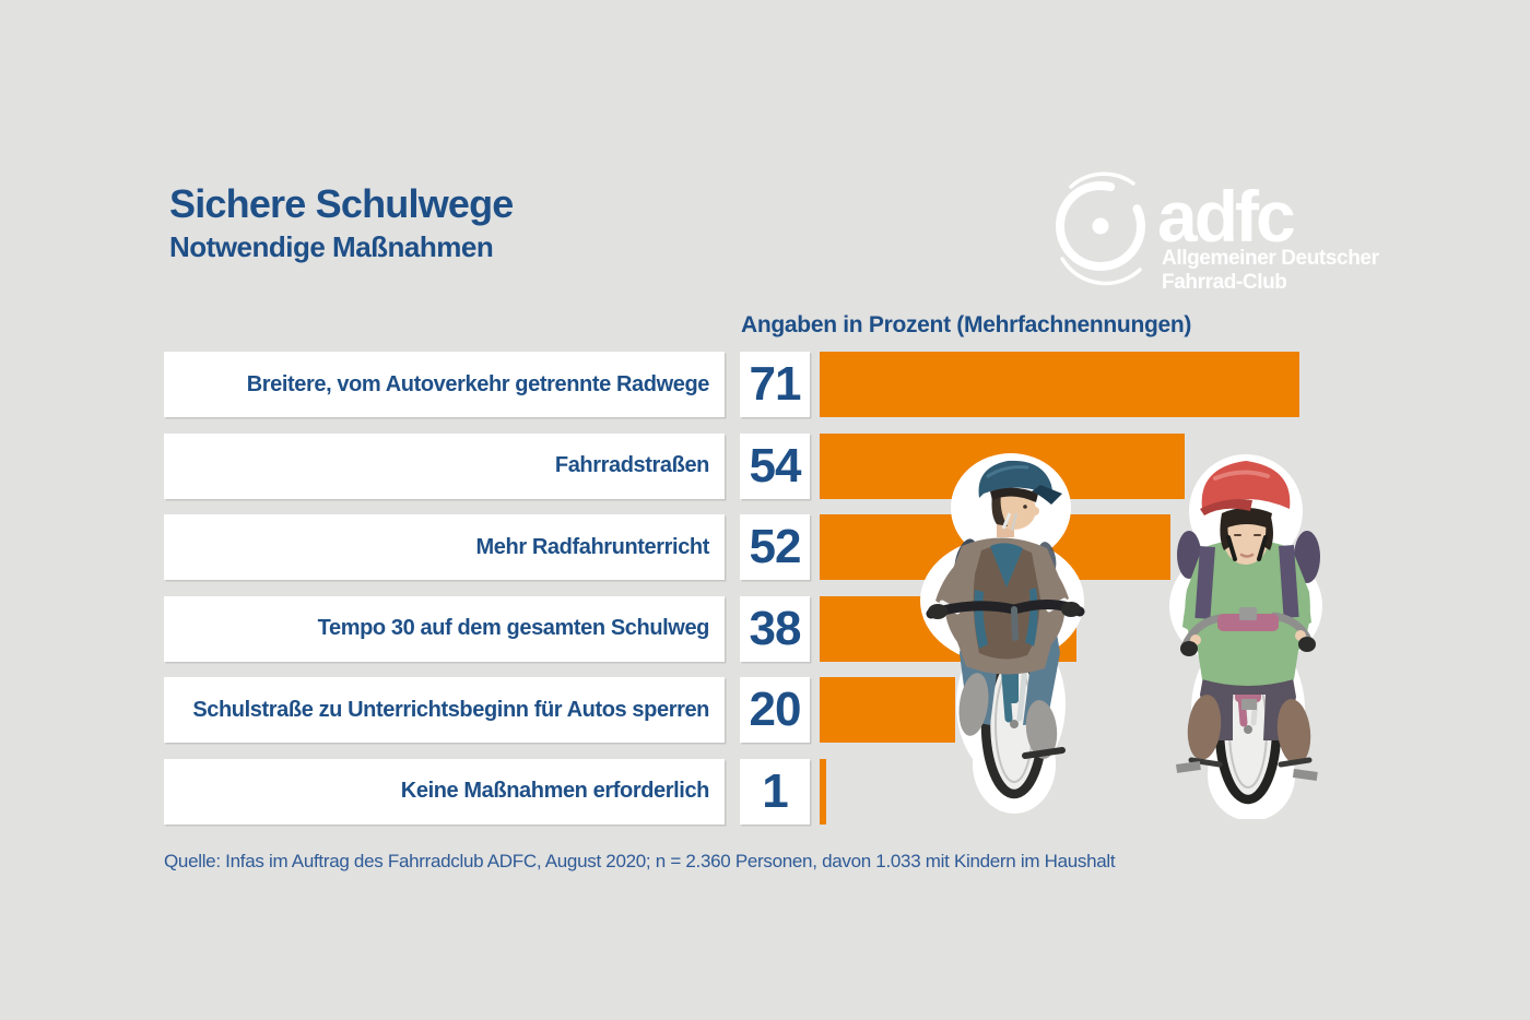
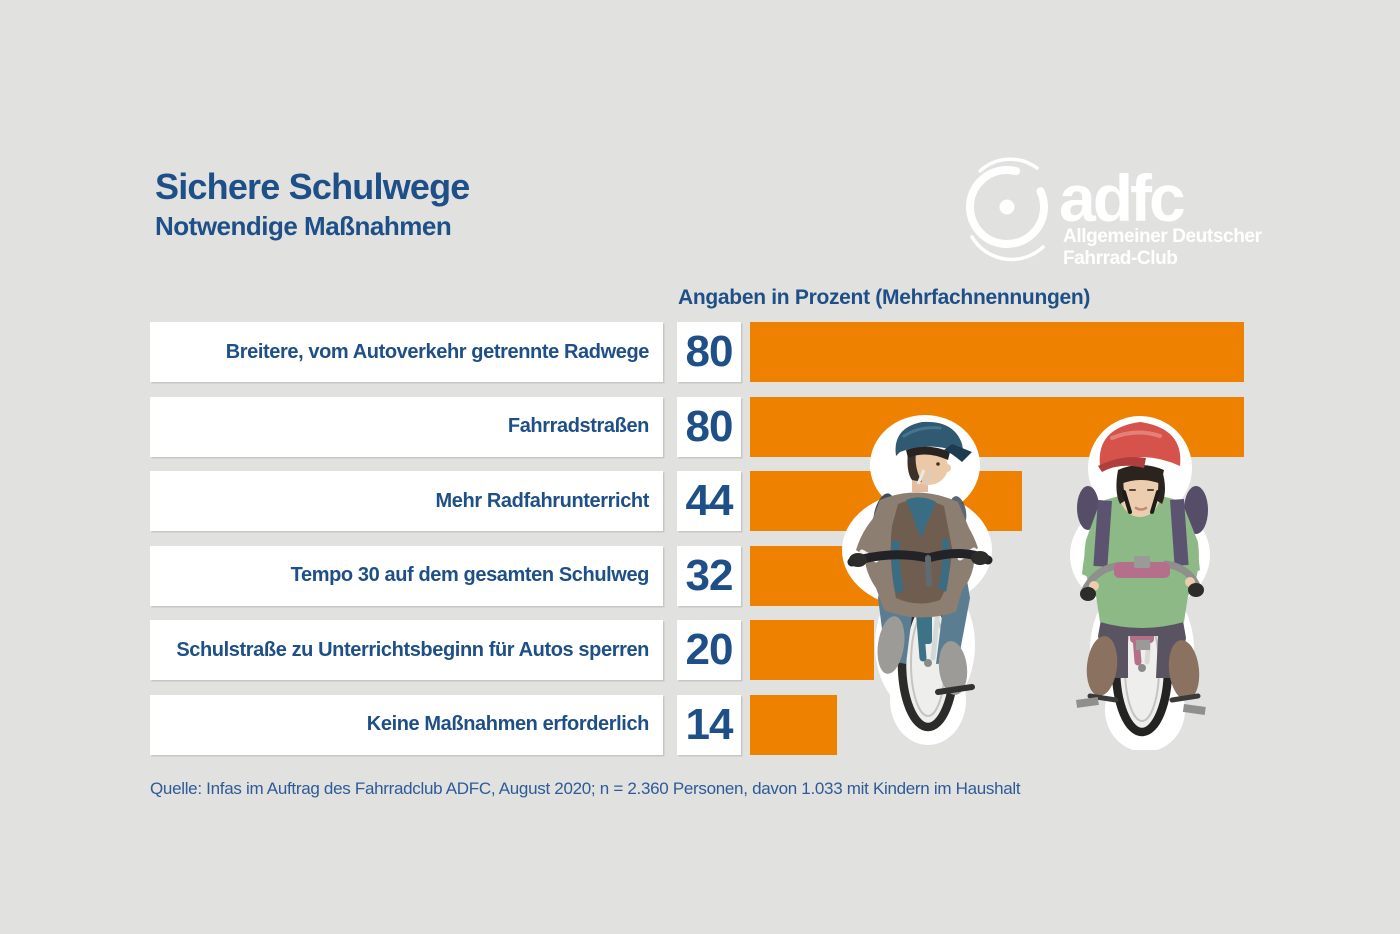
Breitere, vom Autoverkehr getrennte Radwege: 71 -> 80
Fahrradstraßen: 54 -> 80
Mehr Radfahrunterricht: 52 -> 44
Tempo 30 auf dem gesamten Schulweg: 38 -> 32
Keine Maßnahmen erforderlich: 1 -> 14
